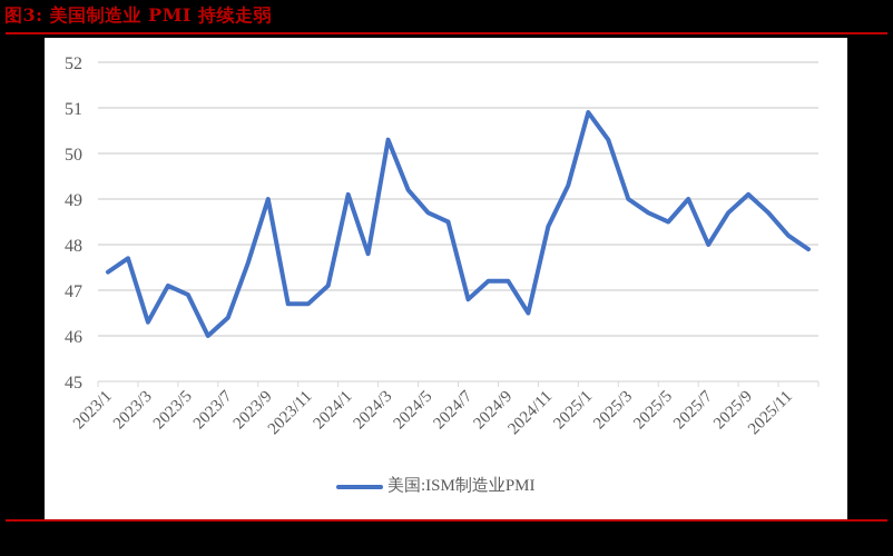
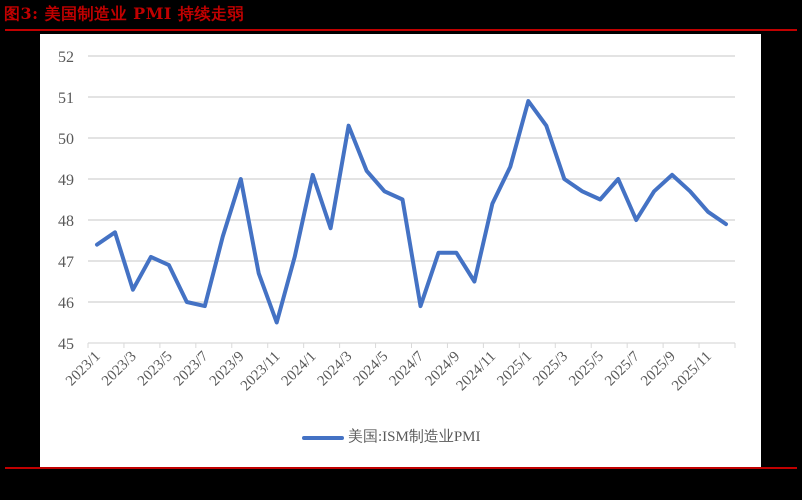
2023/7: 46.4 -> 45.9
2023/11: 46.7 -> 45.5
2024/7: 46.8 -> 45.9
